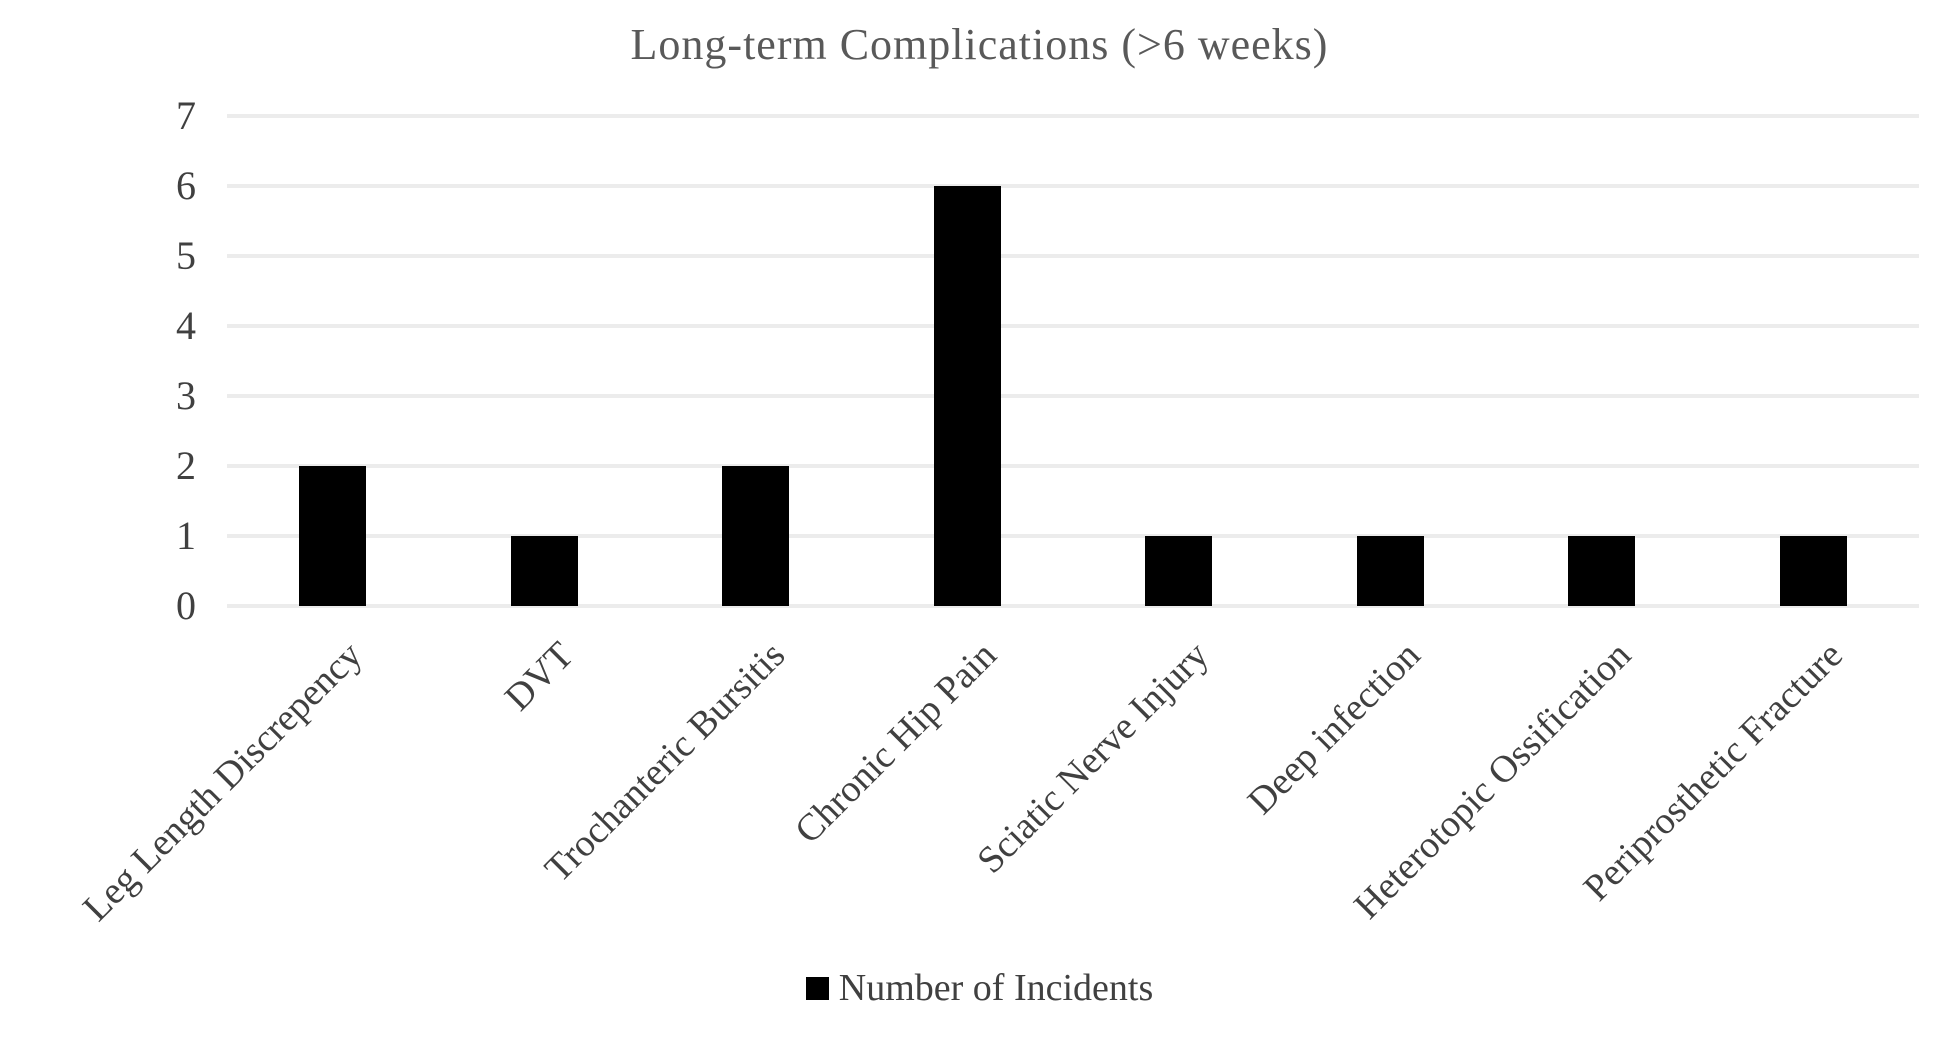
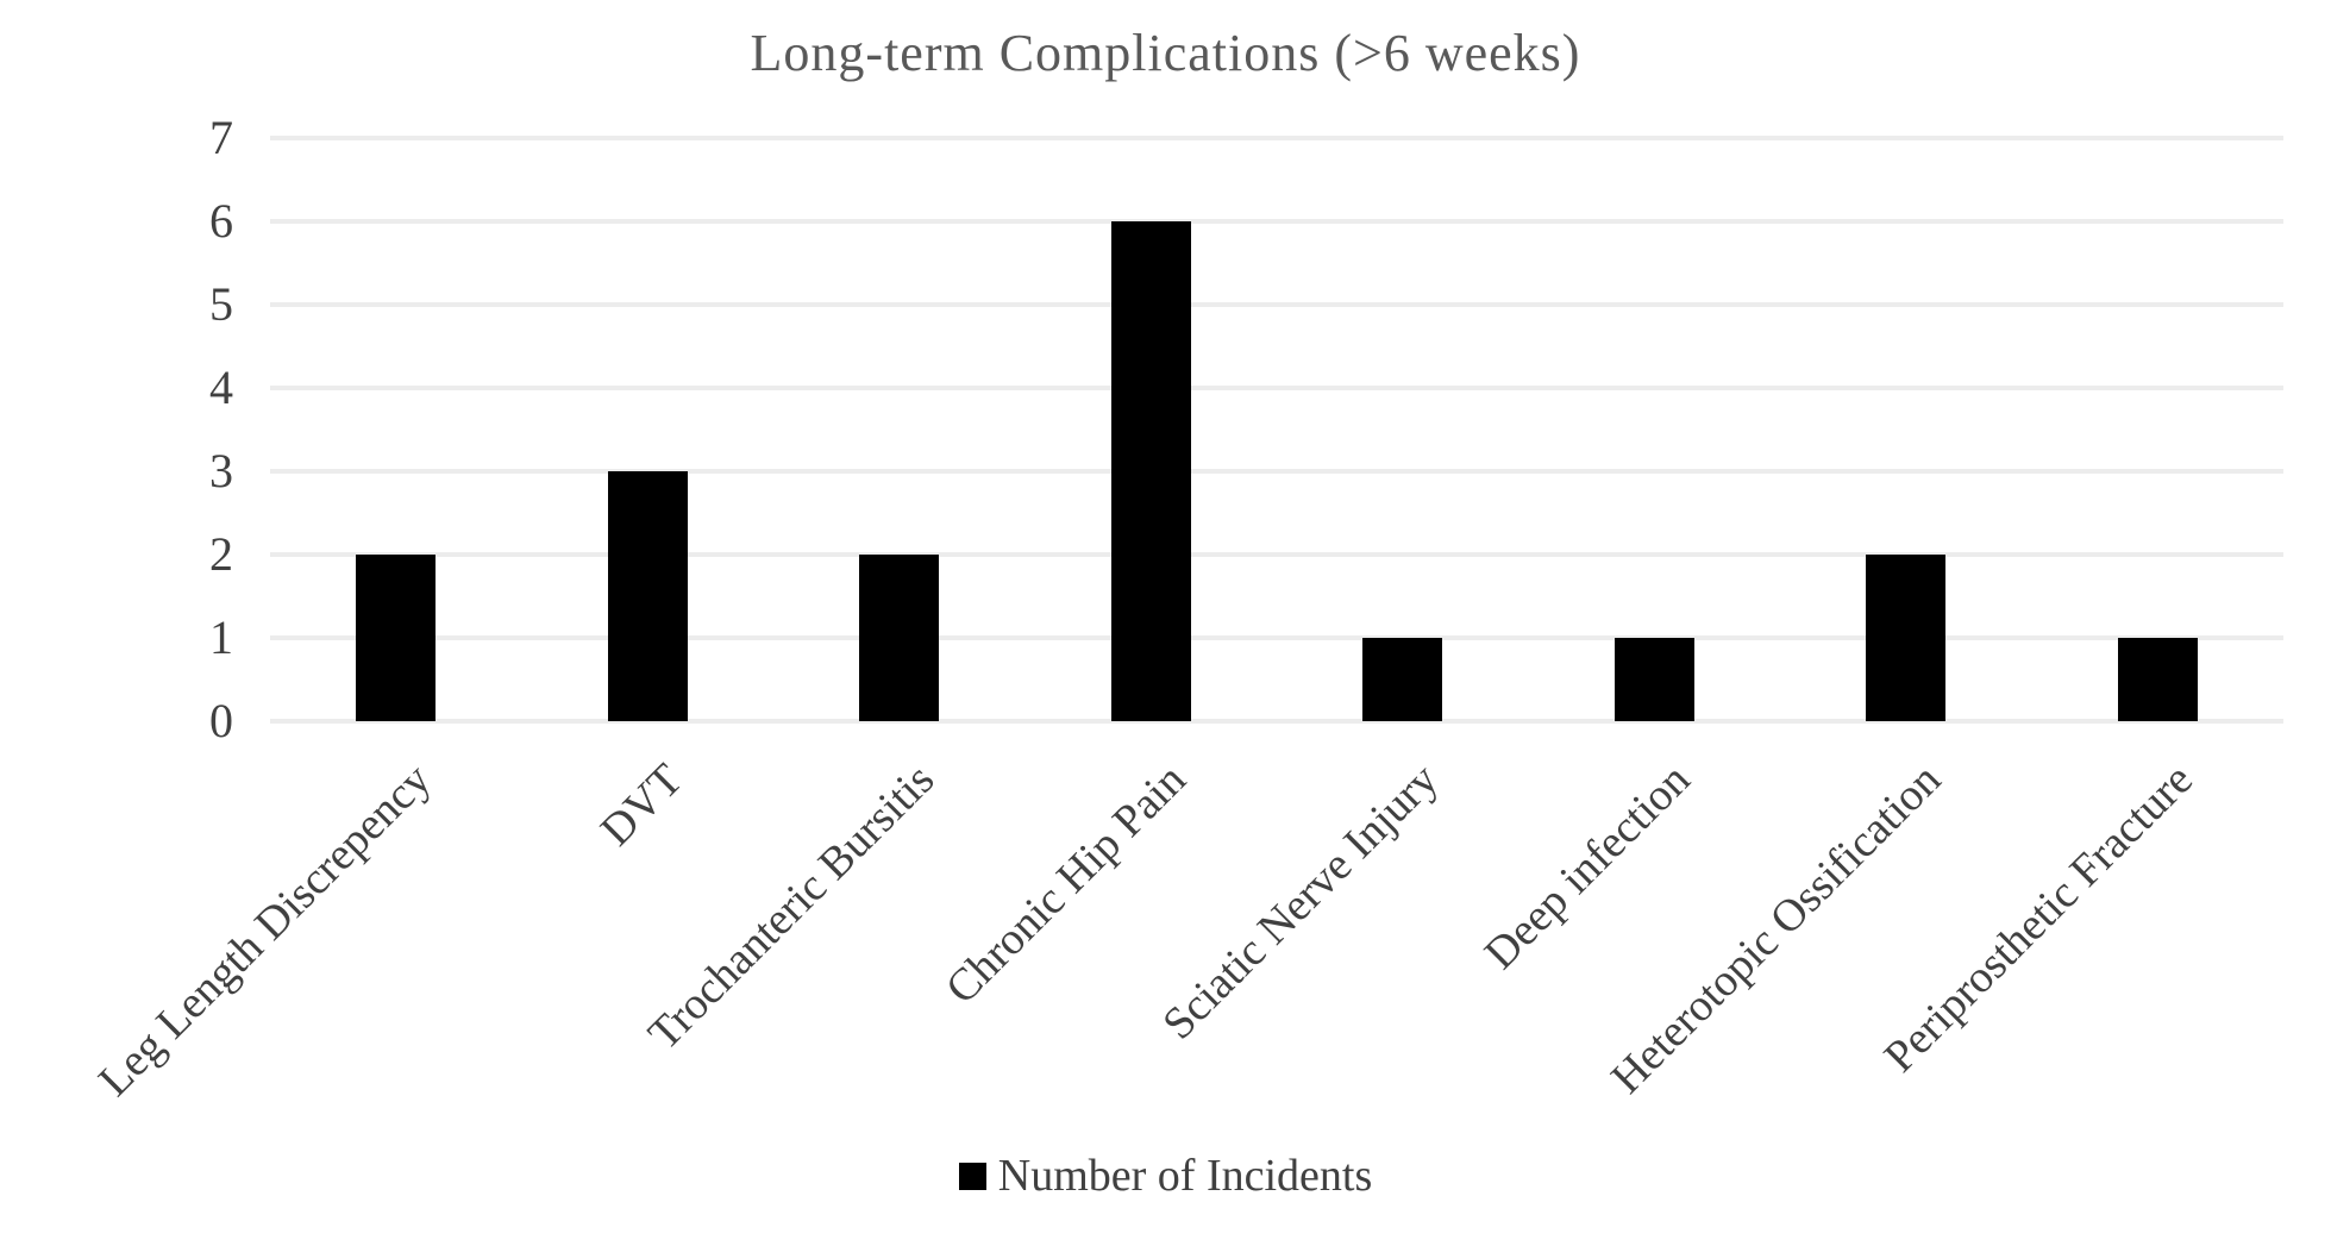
DVT: 1 -> 3
Heterotopic Ossification: 1 -> 2
